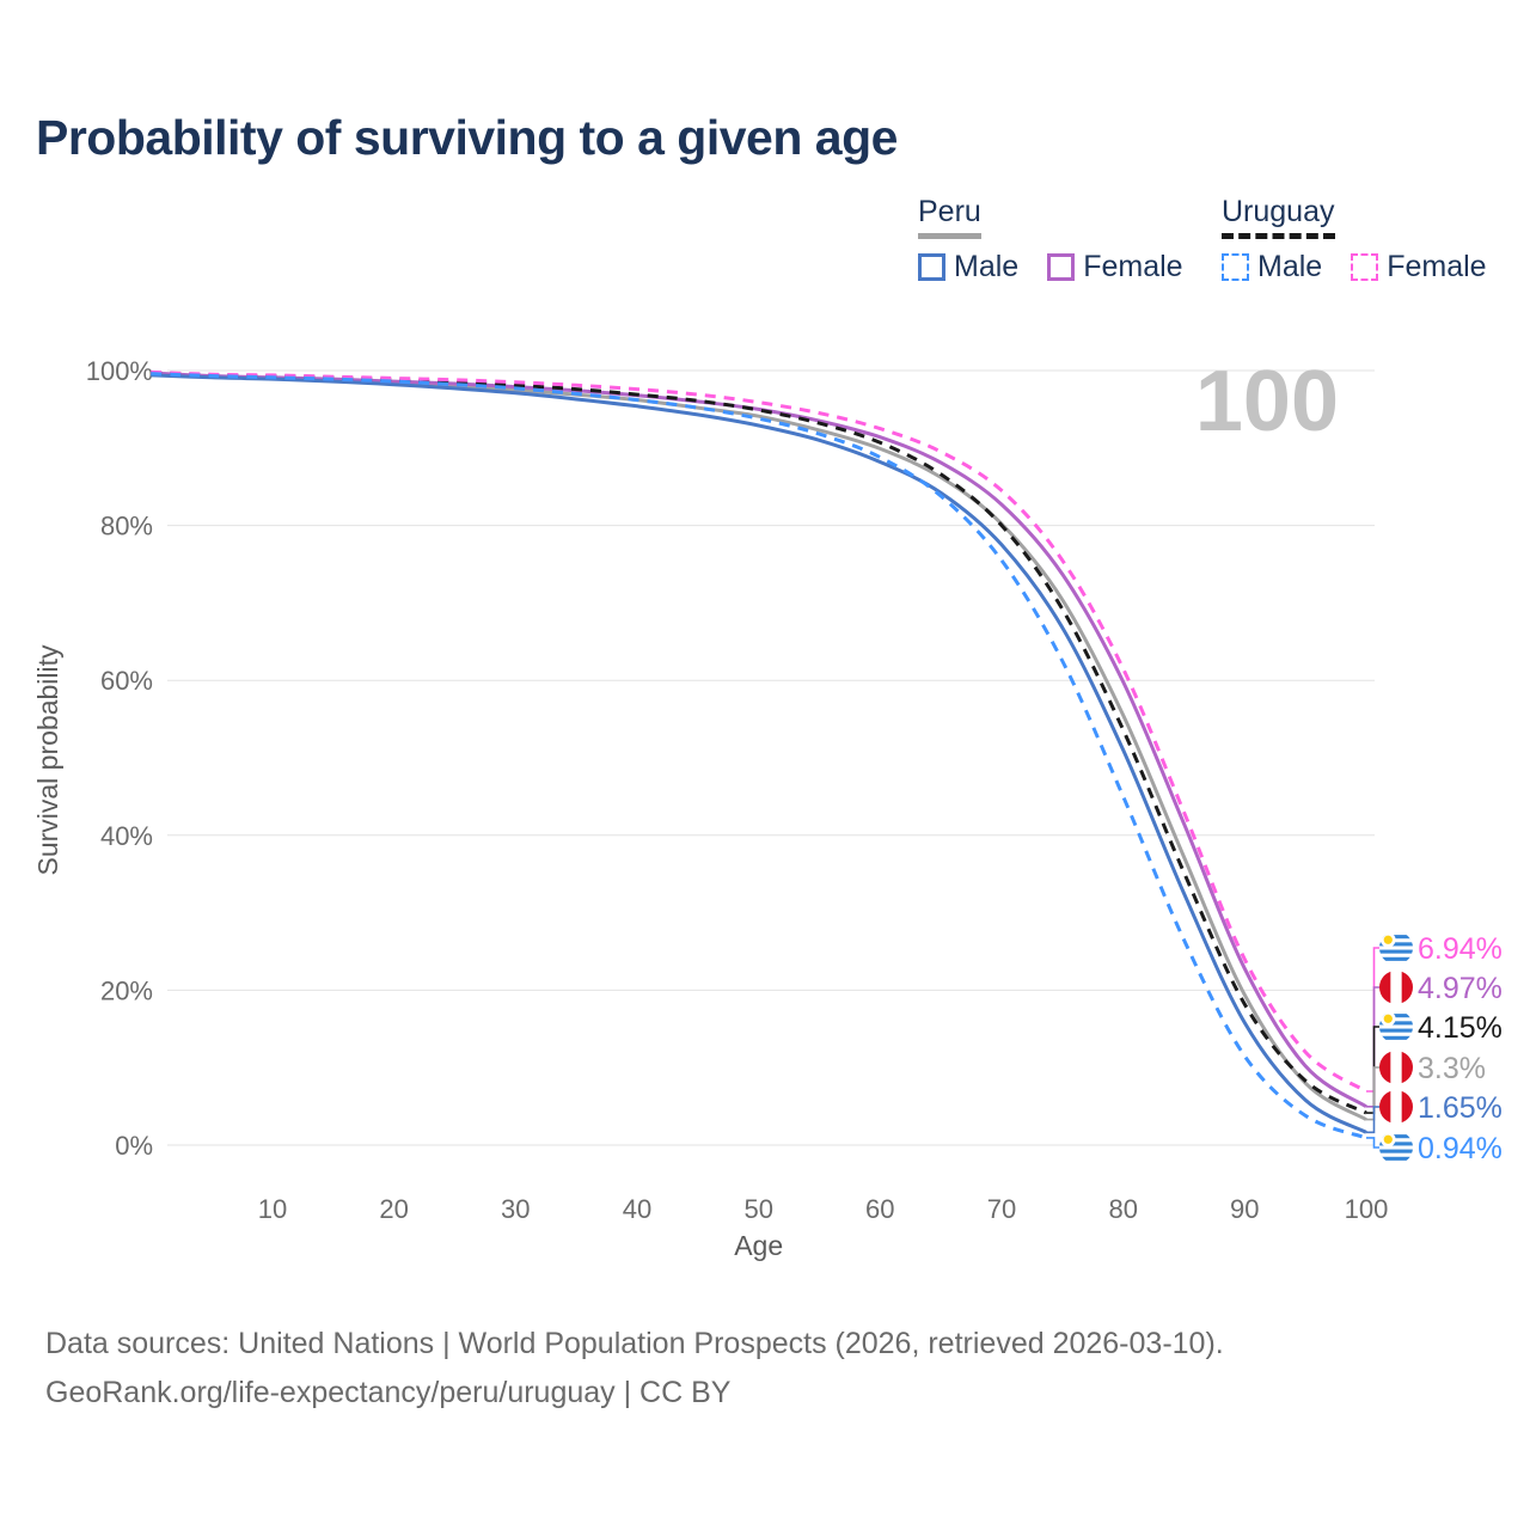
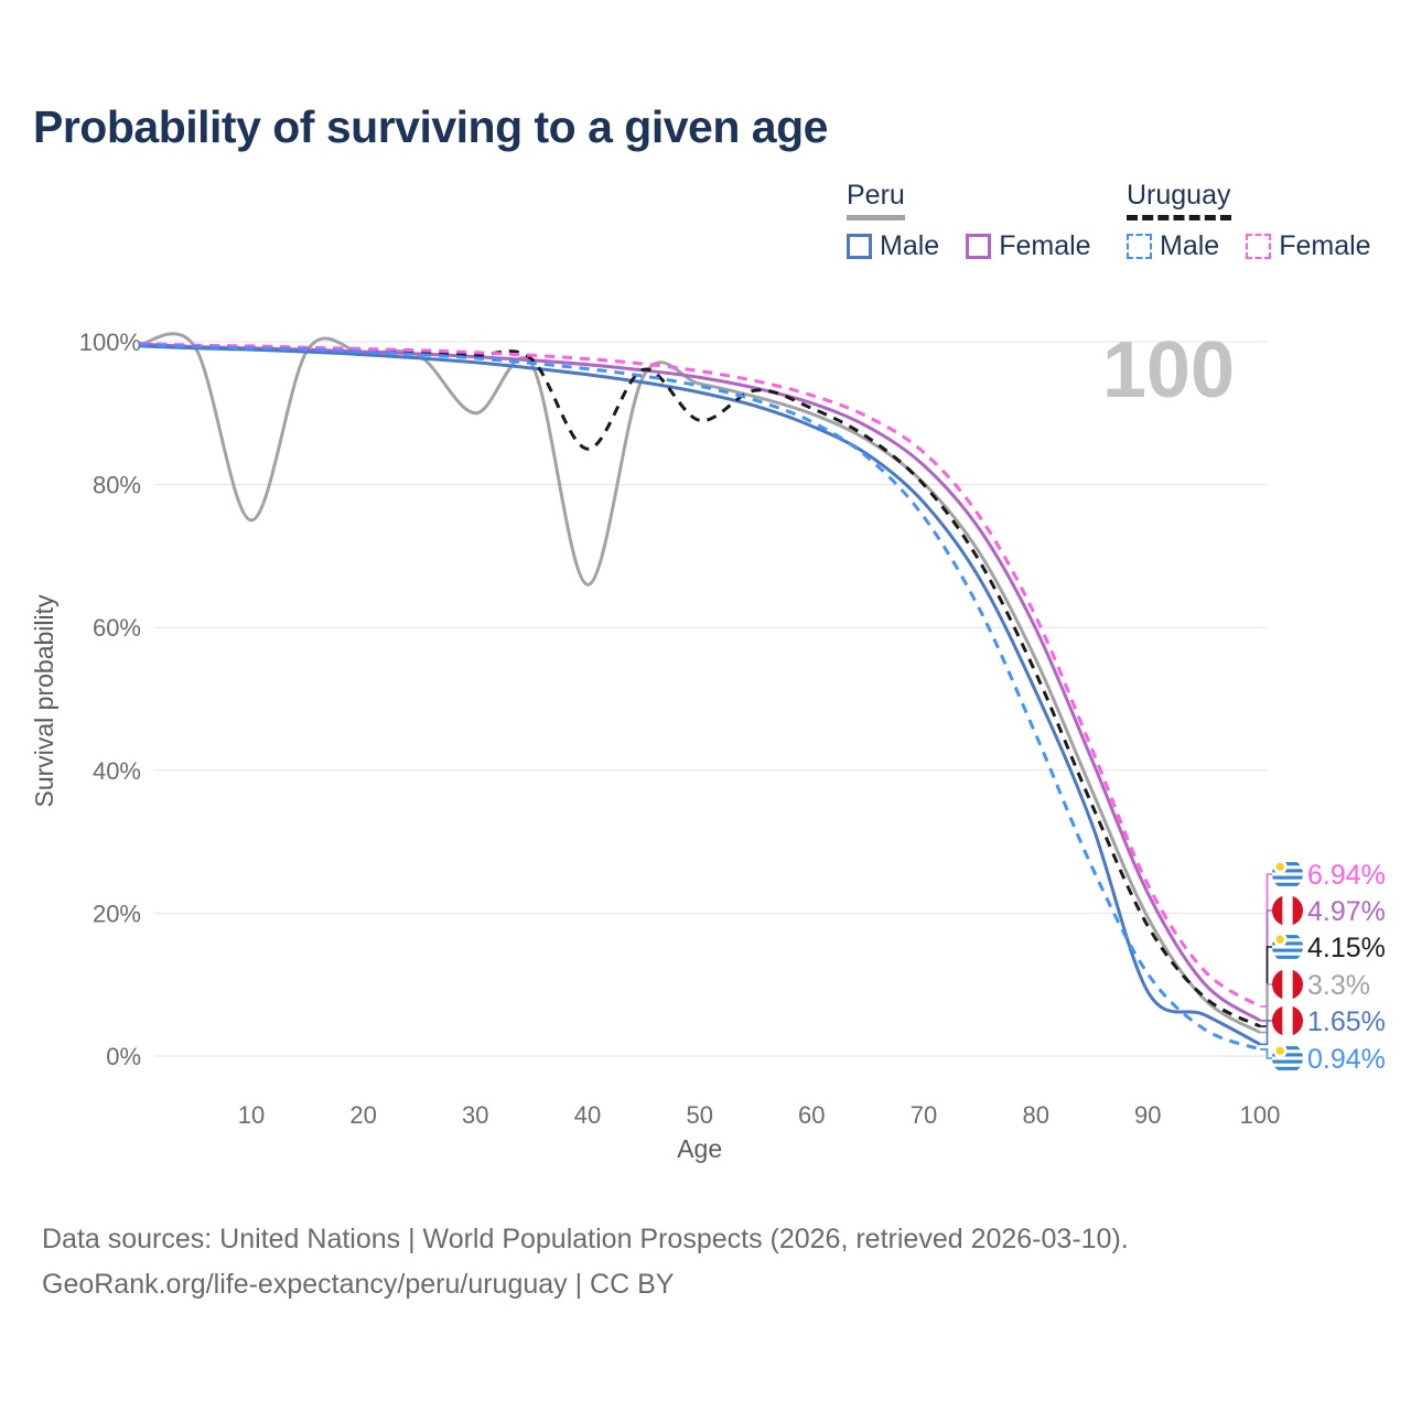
Peru/10: 99% -> 75%
Peru/30: 98% -> 90%
Uruguay/40: 97% -> 85%
Peru/40: 96% -> 66%
Uruguay/50: 95% -> 89%
Peru Male/90: 16% -> 9%
